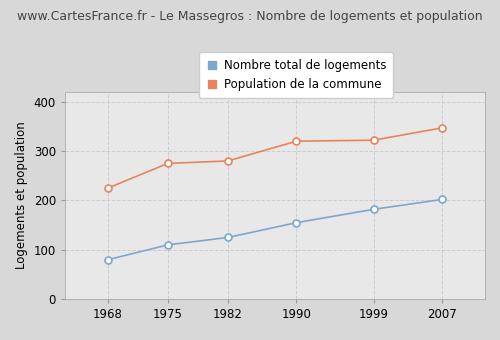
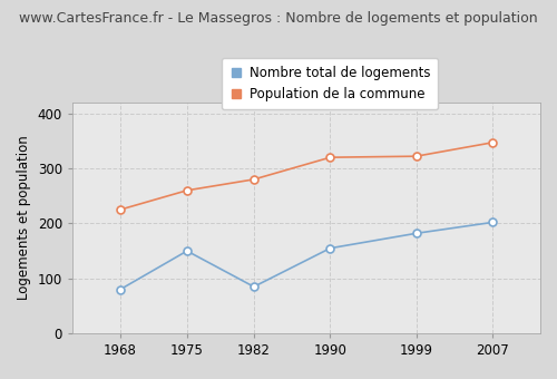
Nombre total de logements/1975: 110 -> 150
Population de la commune/1975: 275 -> 260
Nombre total de logements/1982: 125 -> 85
